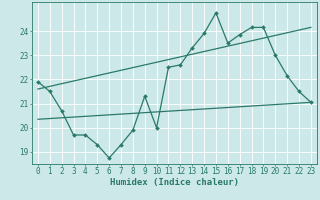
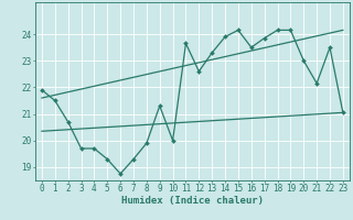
11: 22.50 -> 23.65
15: 24.75 -> 24.15
22: 21.50 -> 23.50
